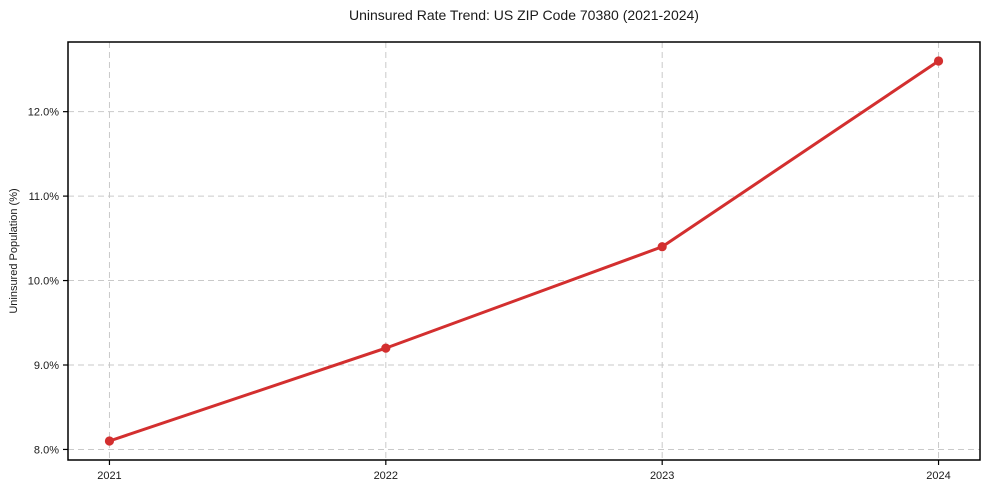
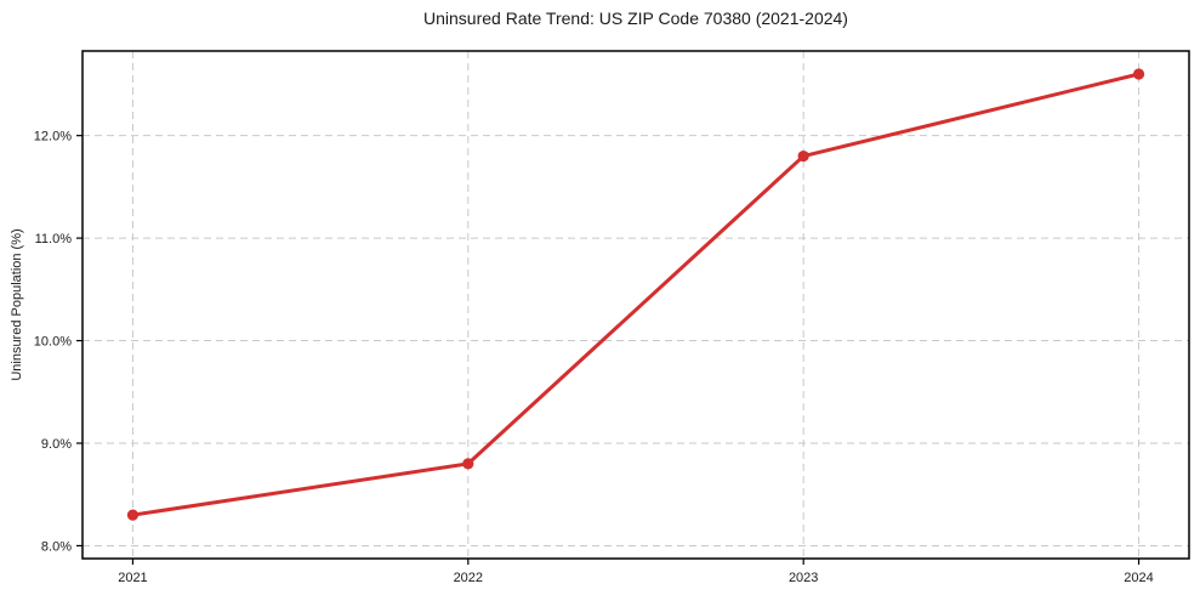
2021: 8.1% -> 8.3%
2022: 9.2% -> 8.8%
2023: 10.4% -> 11.8%
